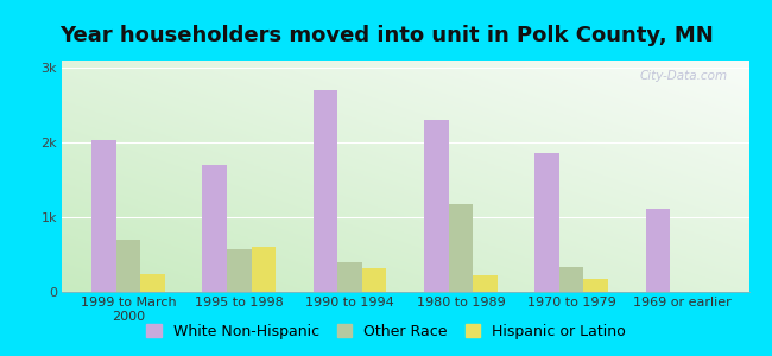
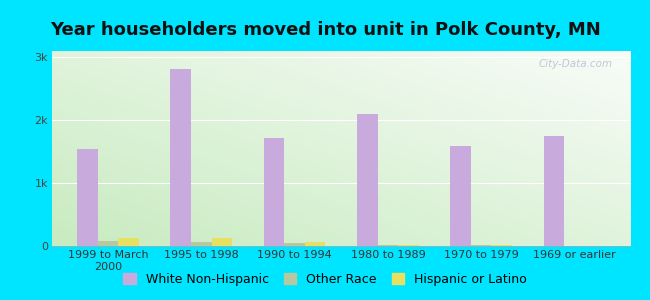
White Non-Hispanic/1999 to March 2000: 2.04k -> 1.55k
Other Race/1999 to March 2000: 0.70k -> 0.08k
Hispanic or Latino/1999 to March 2000: 0.24k -> 0.13k
White Non-Hispanic/1995 to 1998: 1.70k -> 2.82k
Other Race/1995 to 1998: 0.58k -> 0.06k
Hispanic or Latino/1995 to 1998: 0.60k -> 0.12k
White Non-Hispanic/1990 to 1994: 2.70k -> 1.72k
Other Race/1990 to 1994: 0.40k -> 0.04k
Hispanic or Latino/1990 to 1994: 0.32k -> 0.07k
White Non-Hispanic/1980 to 1989: 2.30k -> 2.10k
Other Race/1980 to 1989: 1.18k -> 0.02k
Hispanic or Latino/1980 to 1989: 0.22k -> 0.02k
White Non-Hispanic/1970 to 1979: 1.86k -> 1.59k
Other Race/1970 to 1979: 0.34k -> 0.01k
Hispanic or Latino/1970 to 1979: 0.18k -> 0.01k
White Non-Hispanic/1969 or earlier: 1.12k -> 1.75k
